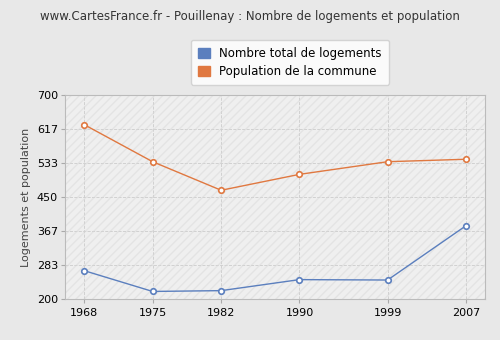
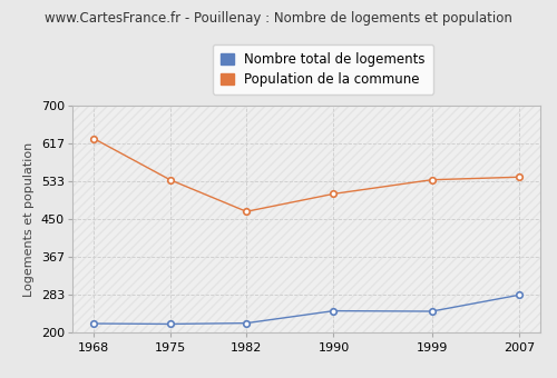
Nombre total de logements/1968: 270 -> 220
Nombre total de logements/2007: 380 -> 283
